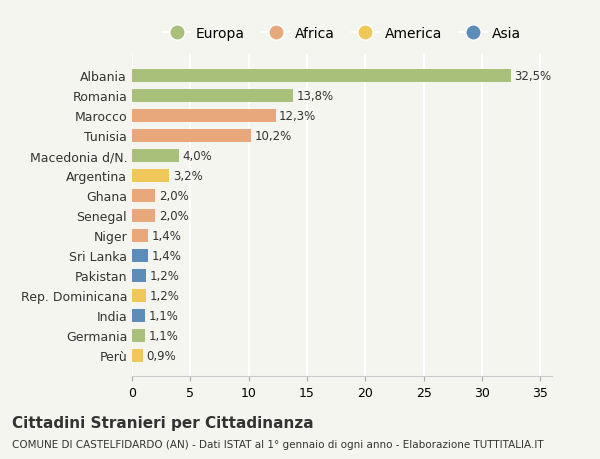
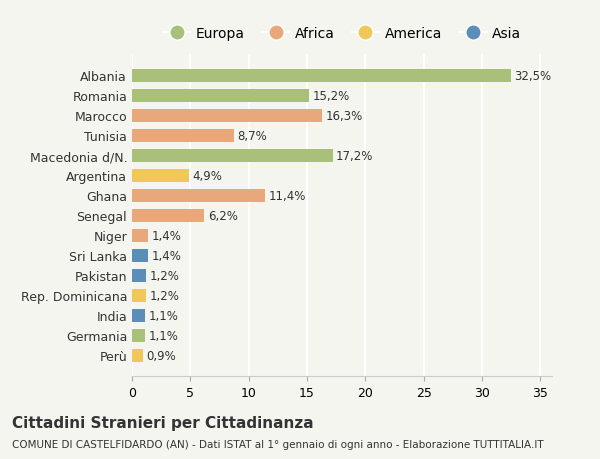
Romania: 13,8% -> 15,2%
Marocco: 12,3% -> 16,3%
Tunisia: 10,2% -> 8,7%
Macedonia d/N.: 4,0% -> 17,2%
Argentina: 3,2% -> 4,9%
Ghana: 2,0% -> 11,4%
Senegal: 2,0% -> 6,2%
